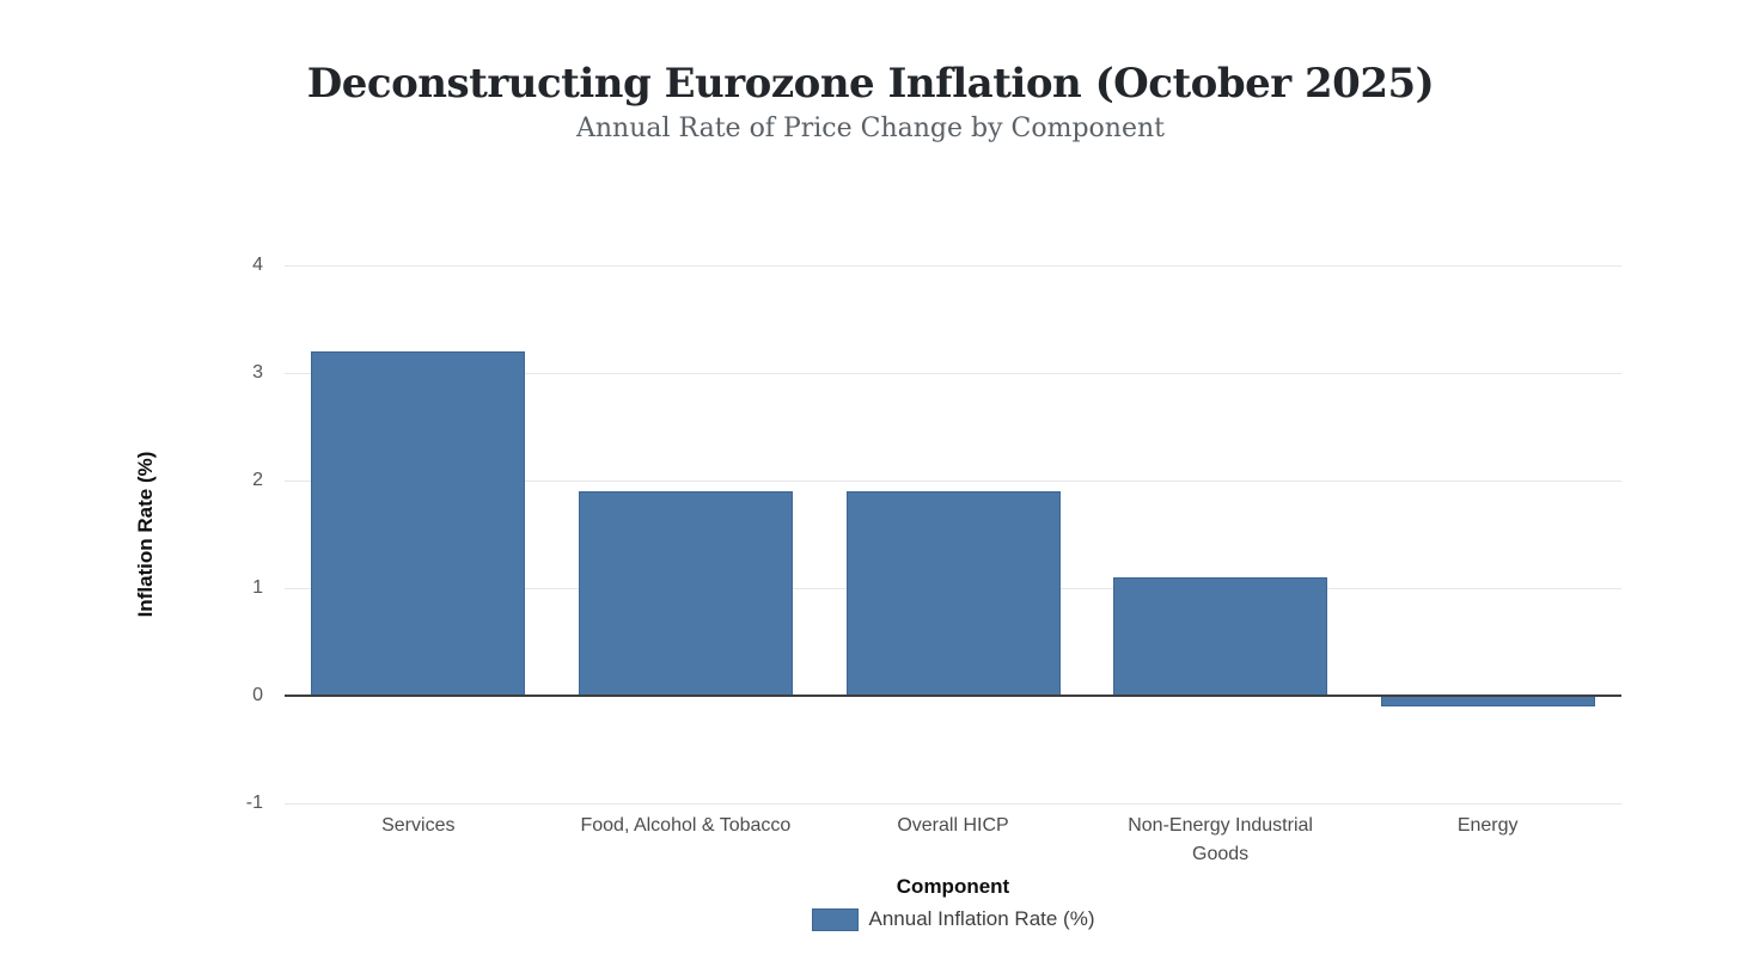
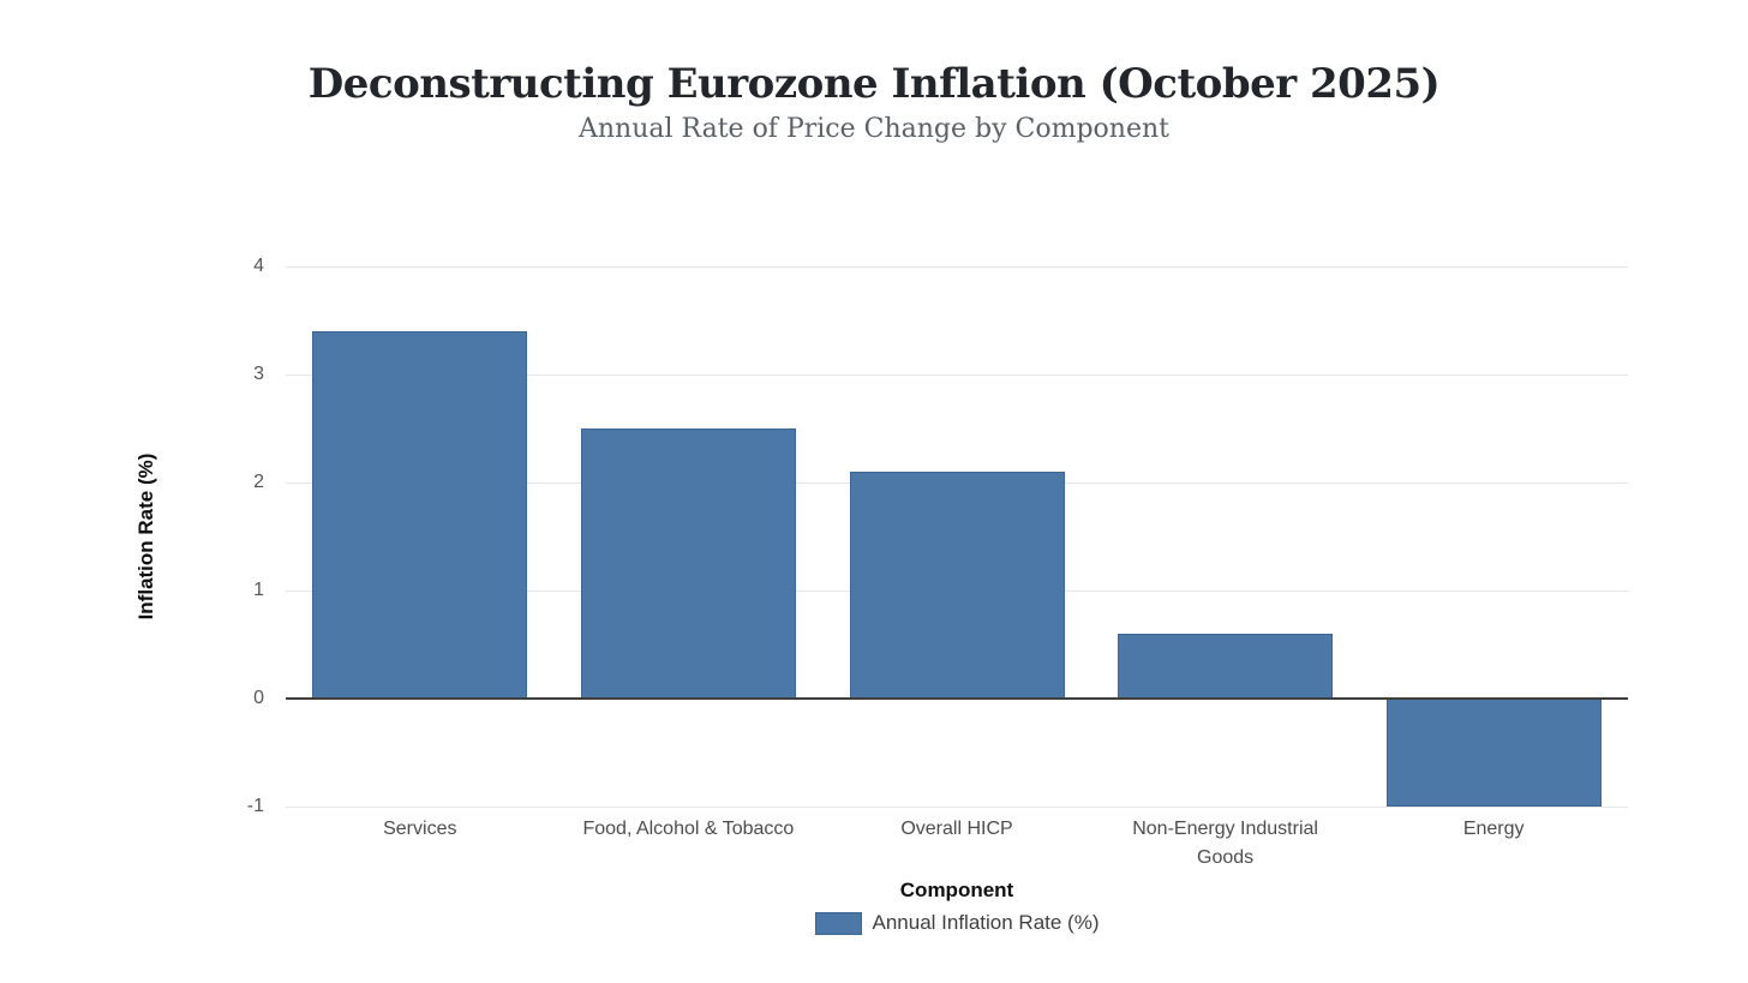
Services: 3.2 -> 3.4
Food, Alcohol & Tobacco: 1.9 -> 2.5
Overall HICP: 1.9 -> 2.1
Non-Energy Industrial Goods: 1.1 -> 0.6
Energy: -0.1 -> -1.0
